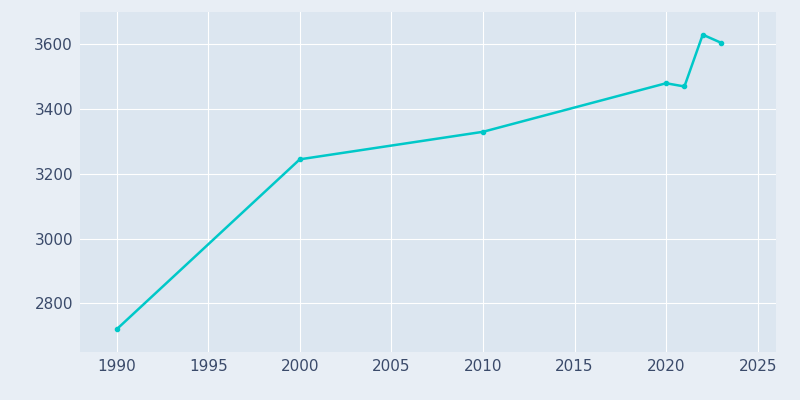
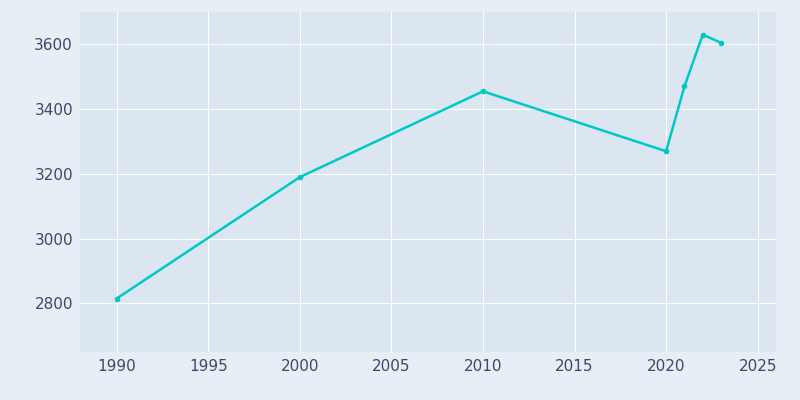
1990: 2720 -> 2815
2000: 3245 -> 3190
2010: 3330 -> 3455
2020: 3480 -> 3270
